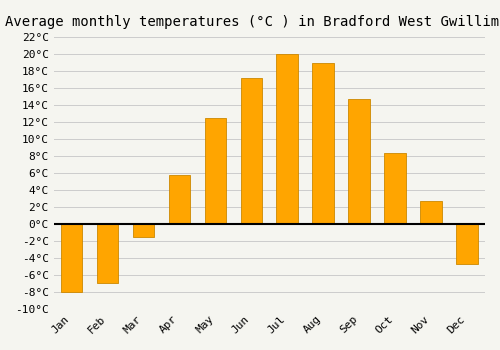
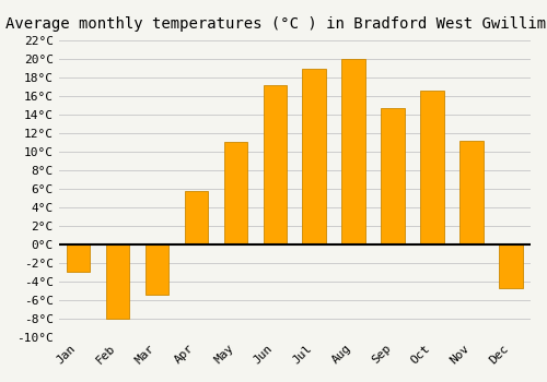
Jan: -8.0°C -> -3.0°C
Feb: -7.0°C -> -8.0°C
Mar: -1.5°C -> -5.4°C
May: 12.5°C -> 11.0°C
Jul: 20.0°C -> 19.0°C
Aug: 19.0°C -> 20.0°C
Oct: 8.3°C -> 16.6°C
Nov: 2.7°C -> 11.2°C
